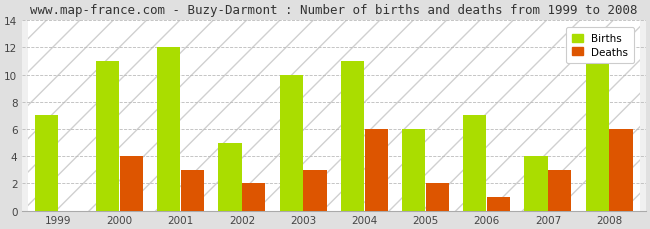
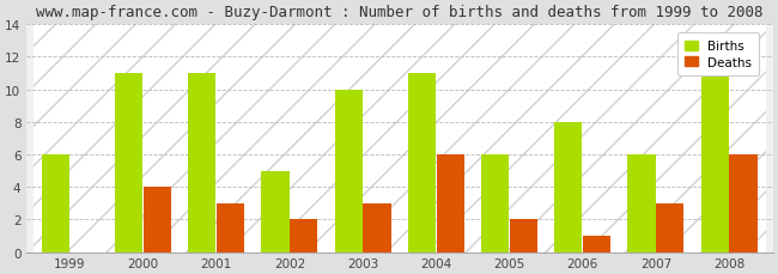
Births/1999: 7 -> 6
Births/2001: 12 -> 11
Births/2006: 7 -> 8
Births/2007: 4 -> 6
